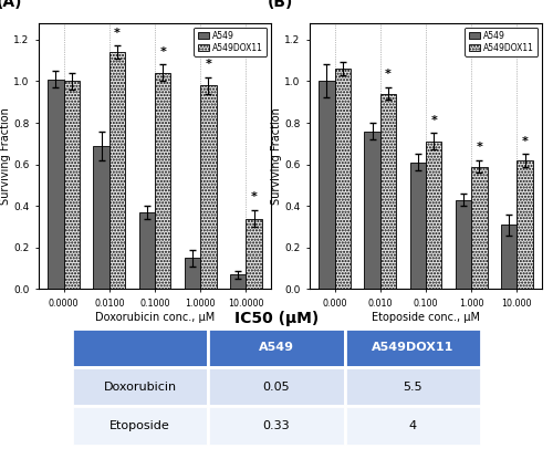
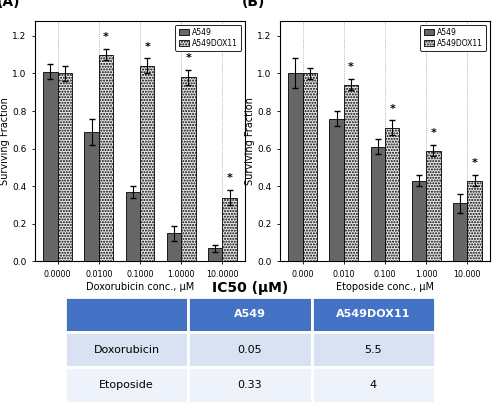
A549DOX11/0.0100: 1.14 -> 1.10
A549DOX11/0.000: 1.06 -> 1.00
A549DOX11/10.000: 0.62 -> 0.43
